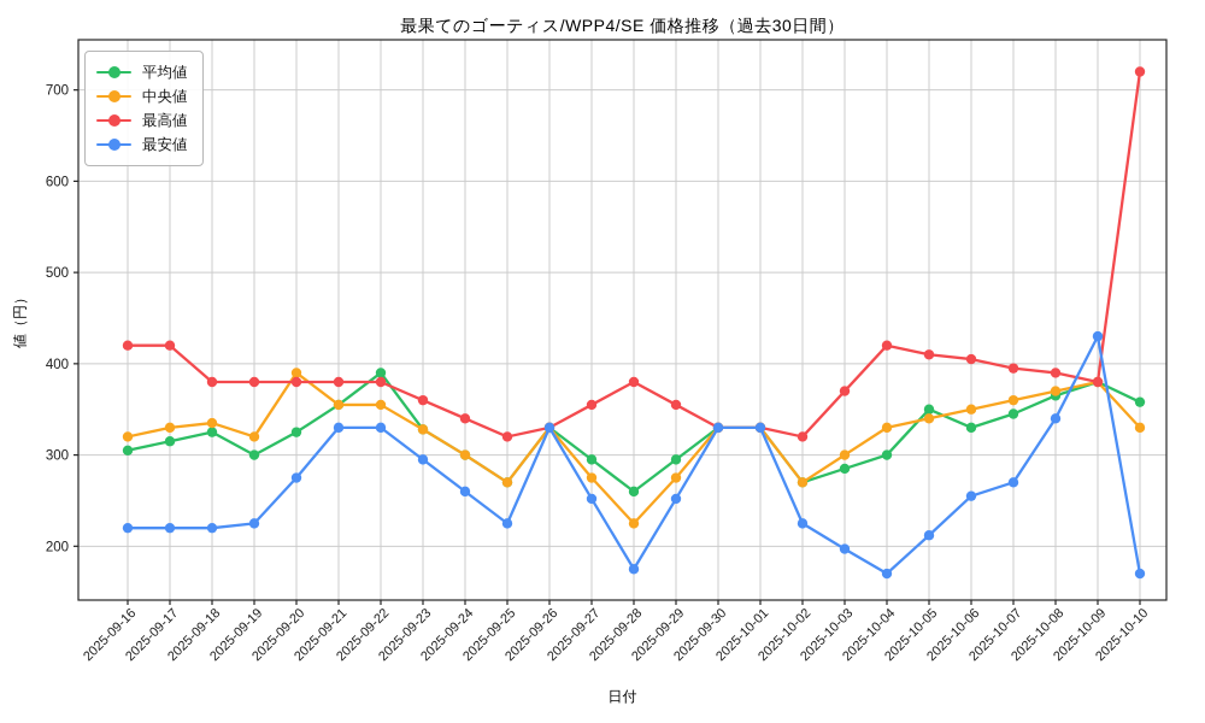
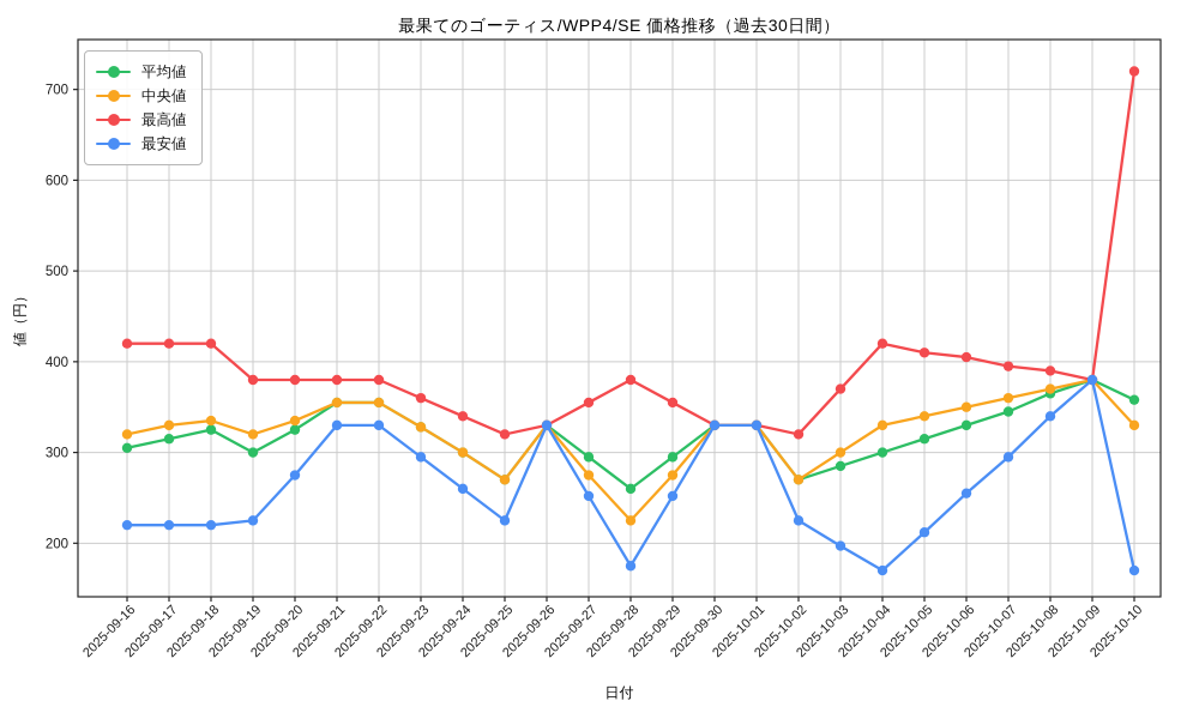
最高値/2025-09-18: 380 -> 420
中央値/2025-09-20: 390 -> 340
平均値/2025-09-22: 390 -> 360
平均値/2025-10-05: 350 -> 320
最安値/2025-10-07: 270 -> 300
最安値/2025-10-09: 430 -> 380
